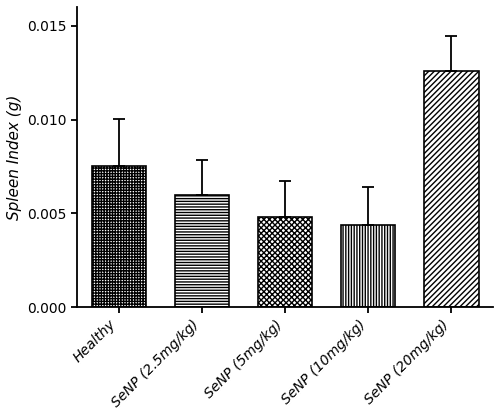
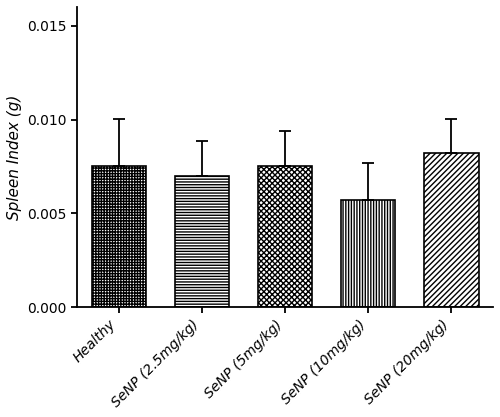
SeNP (2.5mg/kg): 0.0060 -> 0.0070
SeNP (5mg/kg): 0.0048 -> 0.0075
SeNP (10mg/kg): 0.0044 -> 0.0057
SeNP (20mg/kg): 0.0126 -> 0.0082
